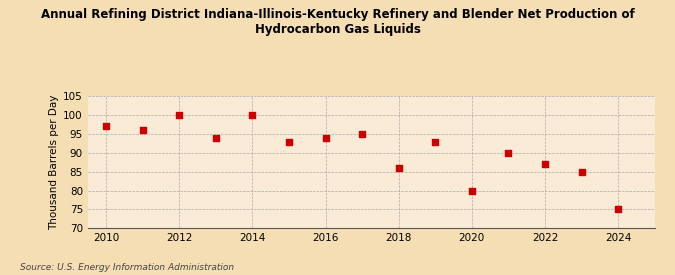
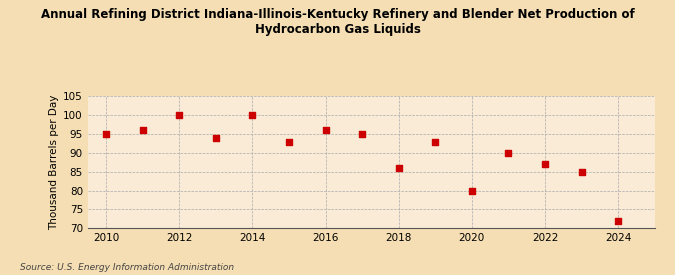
2010: 97 -> 95
2016: 94 -> 96
2024: 75 -> 72
